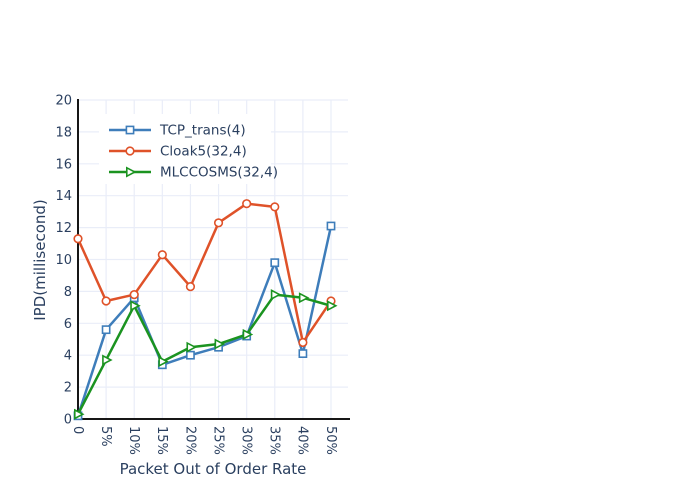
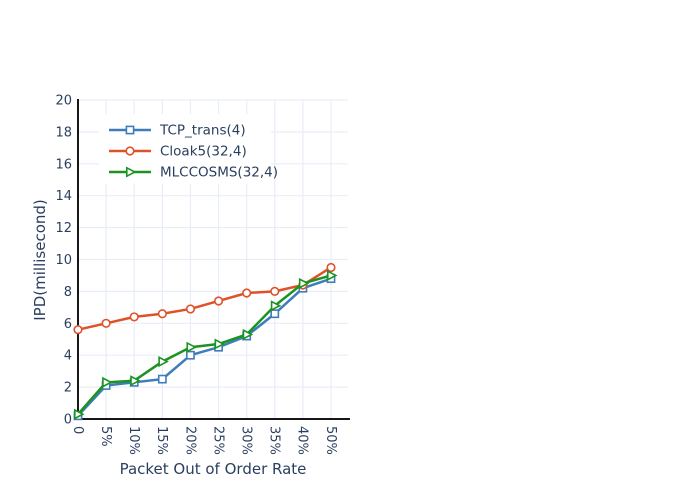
Cloak5(32,4)/0: 11.3 -> 5.6
TCP_trans(4)/5%: 5.6 -> 2.1
Cloak5(32,4)/5%: 7.4 -> 6.0
MLCCOSMS(32,4)/5%: 3.7 -> 2.3
TCP_trans(4)/10%: 7.6 -> 2.3
Cloak5(32,4)/10%: 7.8 -> 6.4
MLCCOSMS(32,4)/10%: 7.1 -> 2.4
TCP_trans(4)/15%: 3.4 -> 2.5
Cloak5(32,4)/15%: 10.3 -> 6.6
Cloak5(32,4)/20%: 8.3 -> 6.9
Cloak5(32,4)/25%: 12.3 -> 7.4
Cloak5(32,4)/30%: 13.5 -> 7.9
TCP_trans(4)/35%: 9.8 -> 6.6
Cloak5(32,4)/35%: 13.3 -> 8.0
MLCCOSMS(32,4)/35%: 7.8 -> 7.1
TCP_trans(4)/40%: 4.1 -> 8.2
Cloak5(32,4)/40%: 4.8 -> 8.4
MLCCOSMS(32,4)/40%: 7.6 -> 8.5
TCP_trans(4)/50%: 12.1 -> 8.8
Cloak5(32,4)/50%: 7.4 -> 9.5
MLCCOSMS(32,4)/50%: 7.1 -> 9.0
